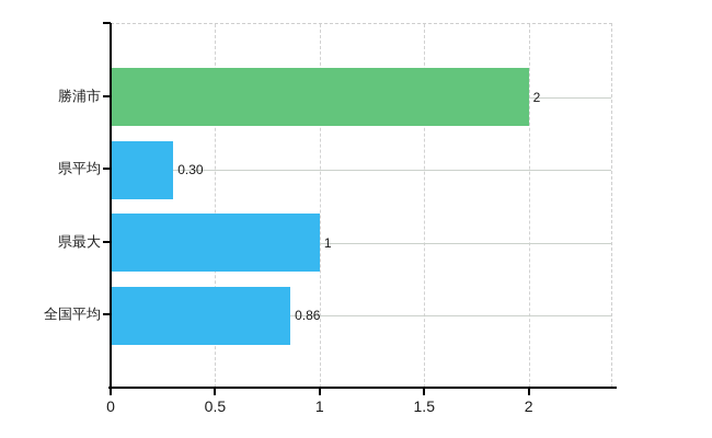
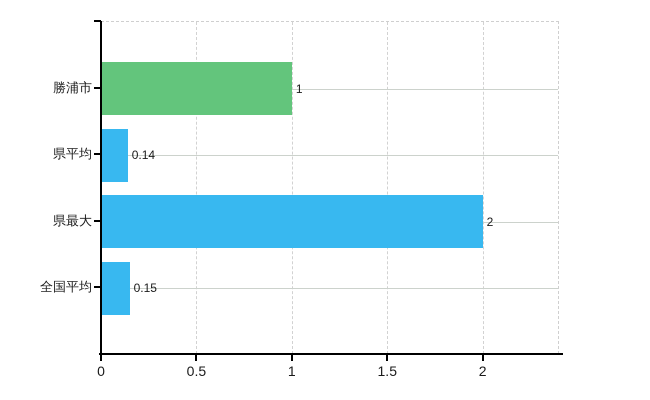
勝浦市: 2 -> 1
県平均: 0.30 -> 0.14
県最大: 1 -> 2
全国平均: 0.86 -> 0.15
